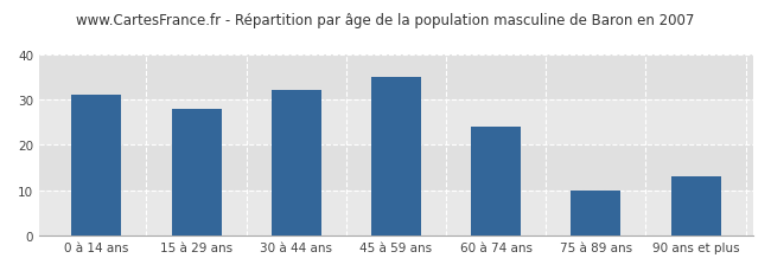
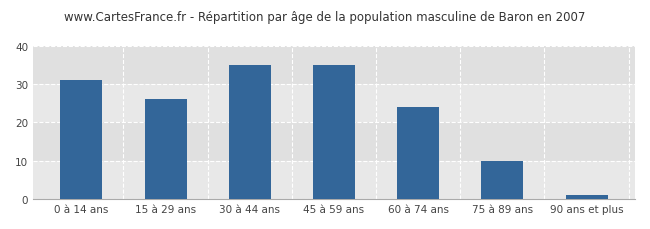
15 à 29 ans: 28 -> 26
30 à 44 ans: 32 -> 35
90 ans et plus: 13 -> 1
